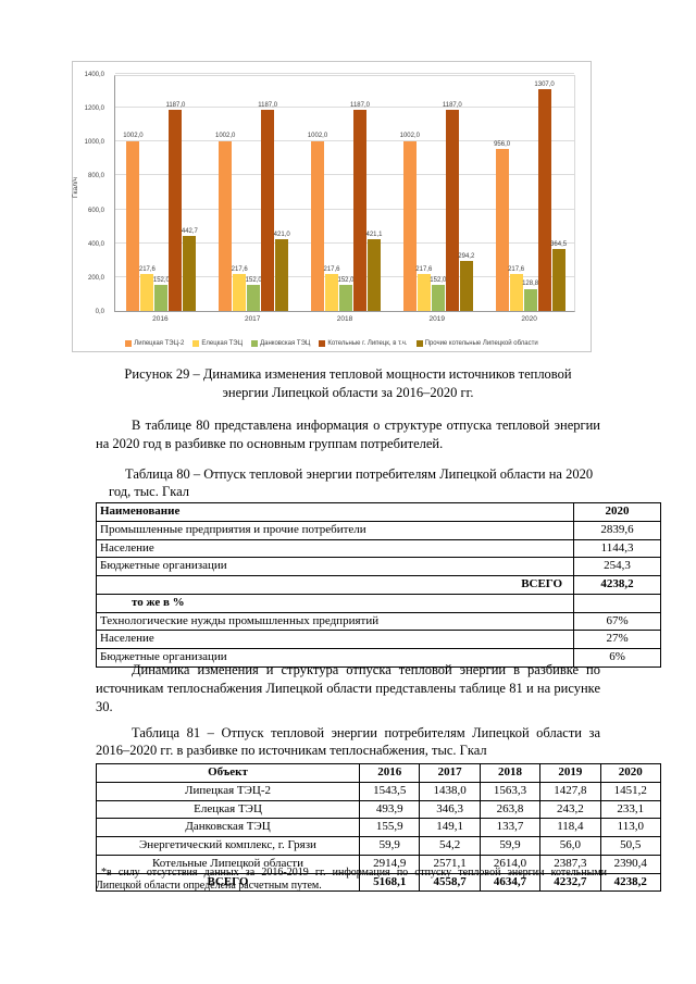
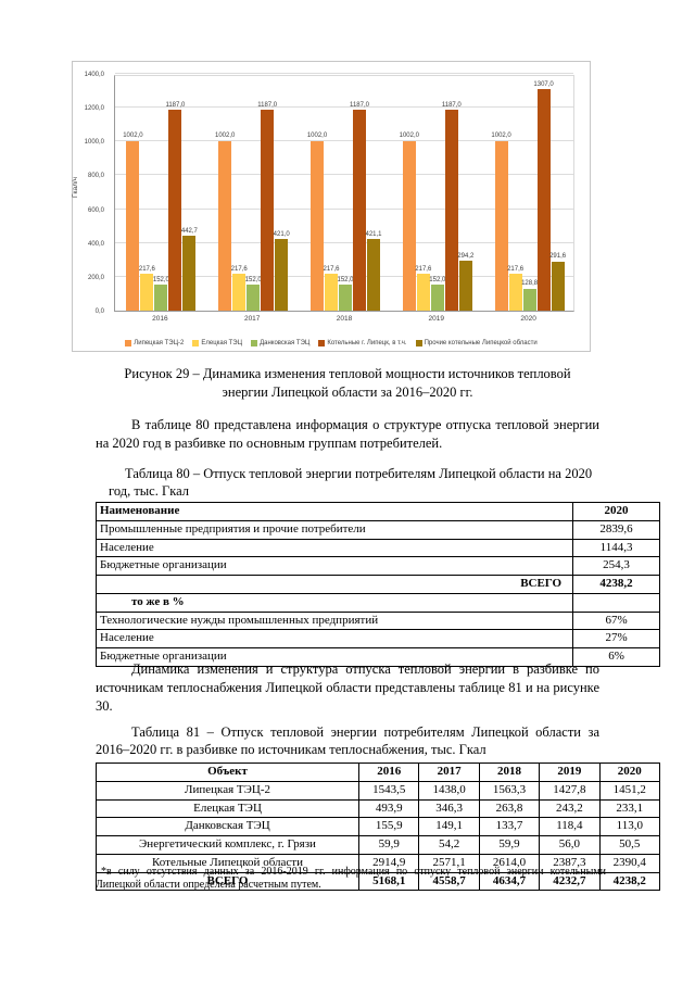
Липецкая ТЭЦ-2/2020: 956,0 -> 1002,0
Прочие котельные Липецкой области/2020: 364,5 -> 291,6
